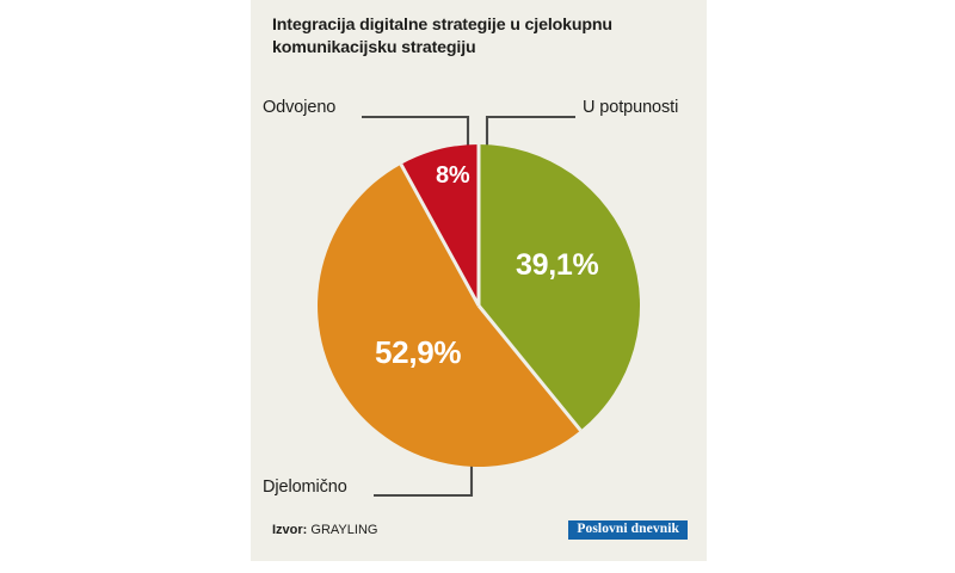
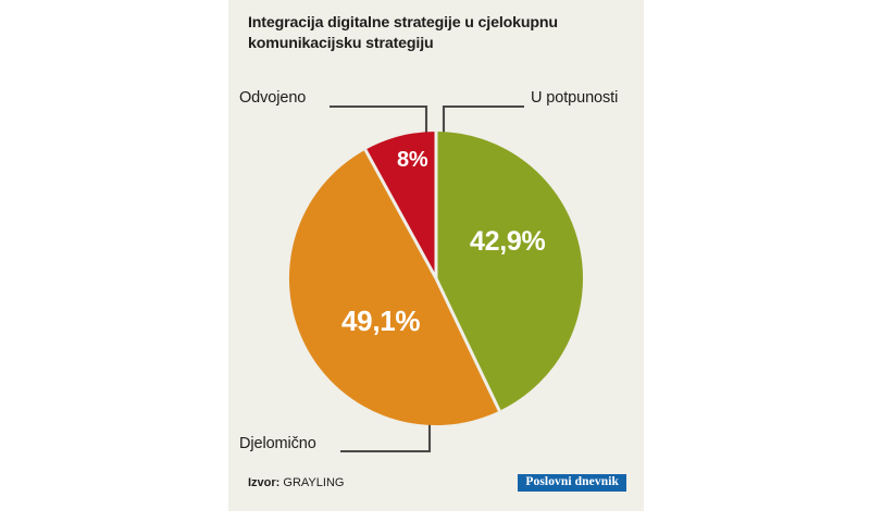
U potpunosti: 39,1% -> 42,9%
Djelomično: 52,9% -> 49,1%
